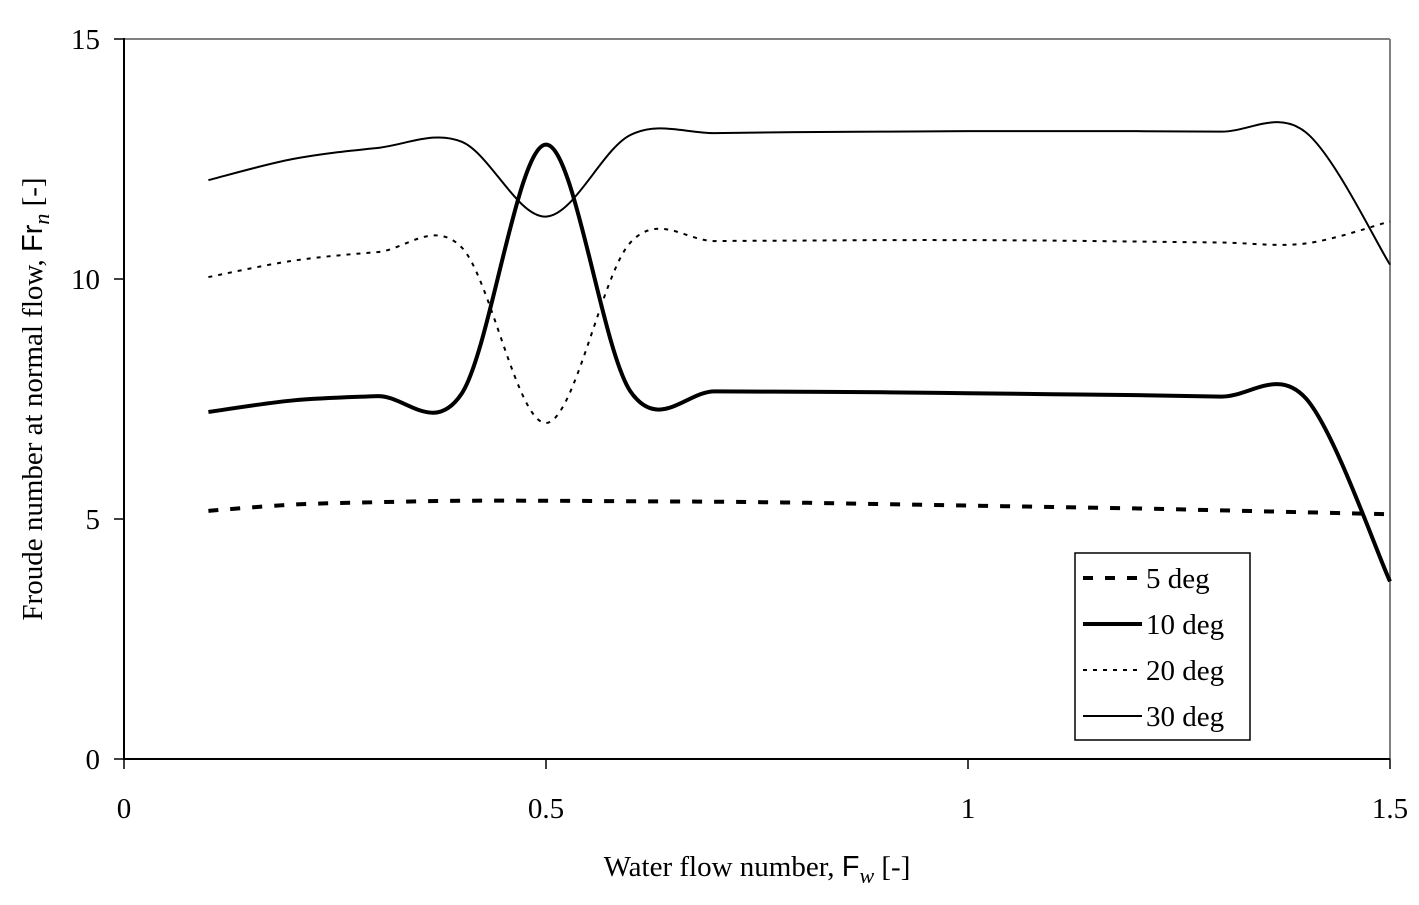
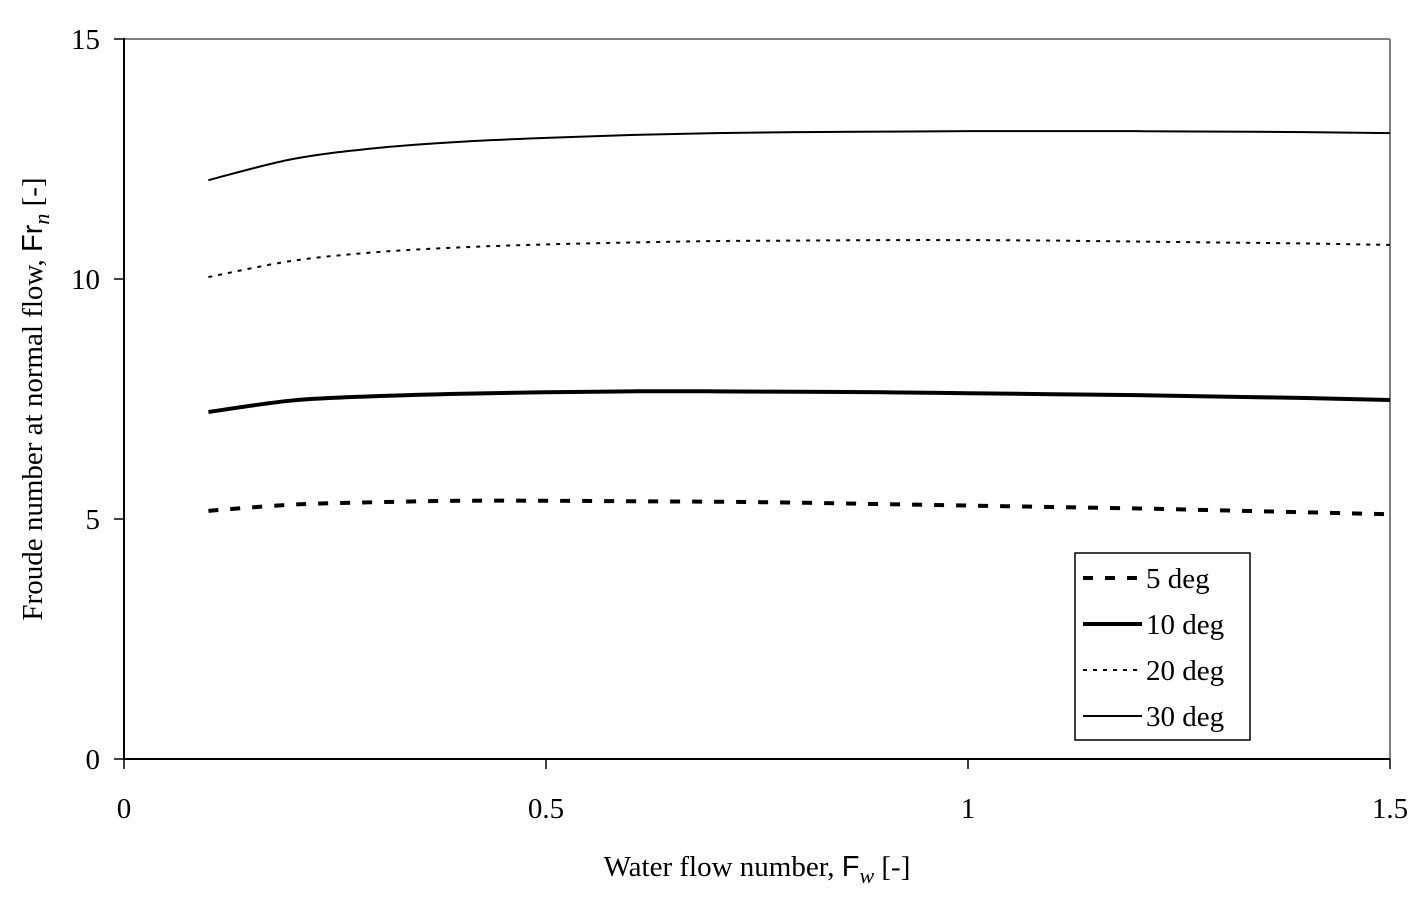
10 deg/0.5: 12.8 -> 7.6
20 deg/0.5: 7.0 -> 10.7
30 deg/0.5: 11.3 -> 12.9
10 deg/1.5: 3.7 -> 7.5
20 deg/1.5: 11.2 -> 10.7
30 deg/1.5: 10.3 -> 13.0
